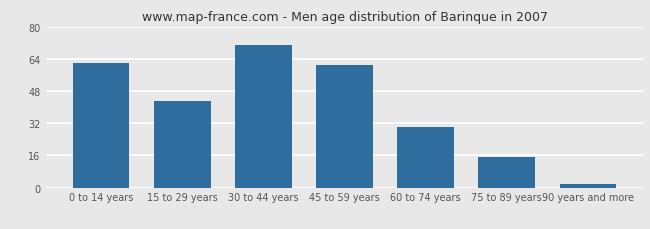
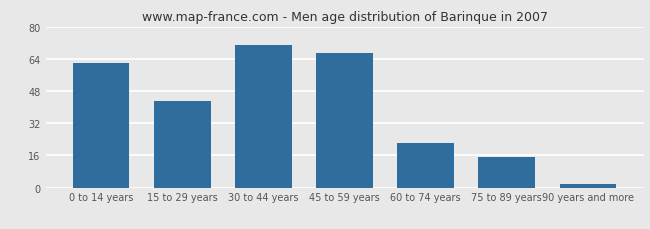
45 to 59 years: 61 -> 67
60 to 74 years: 30 -> 22
